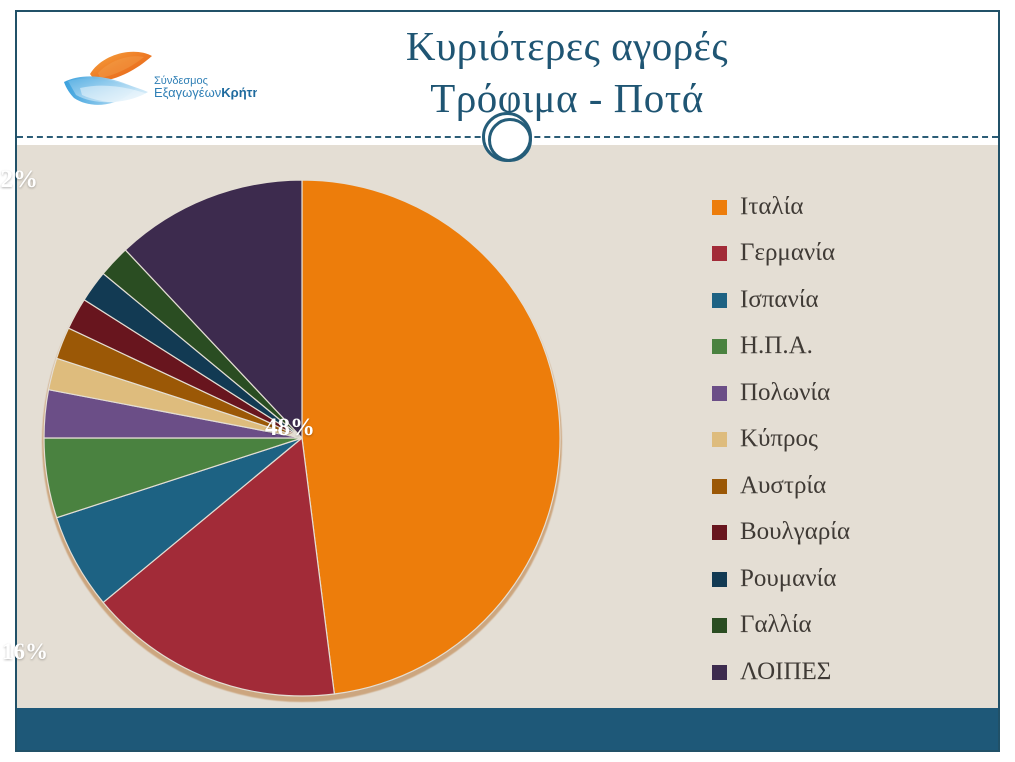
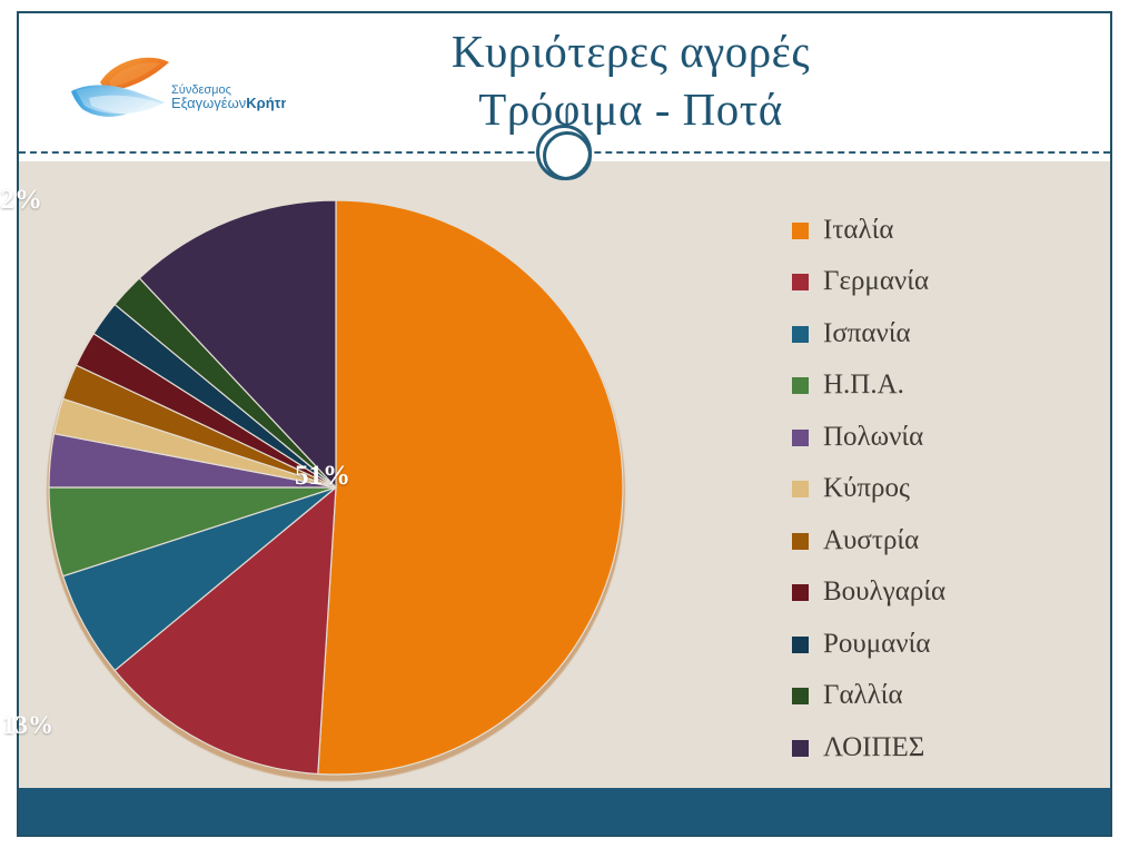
Ιταλία: 48% -> 51%
Γερμανία: 16% -> 13%
